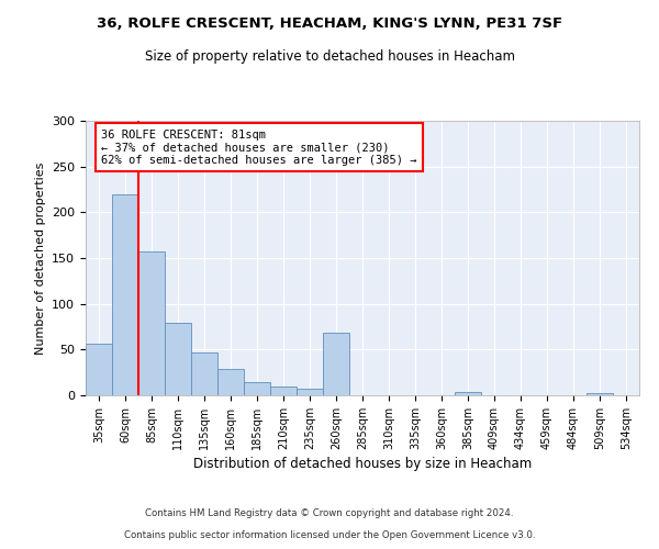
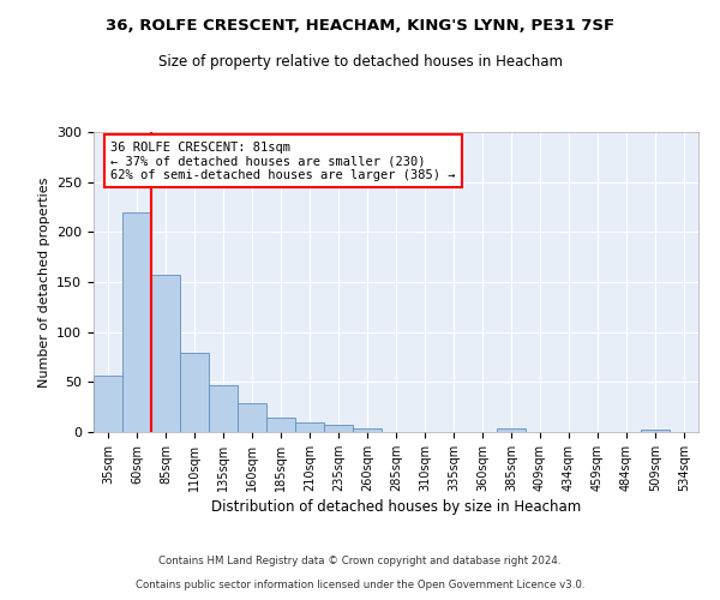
260sqm: 68 -> 4
